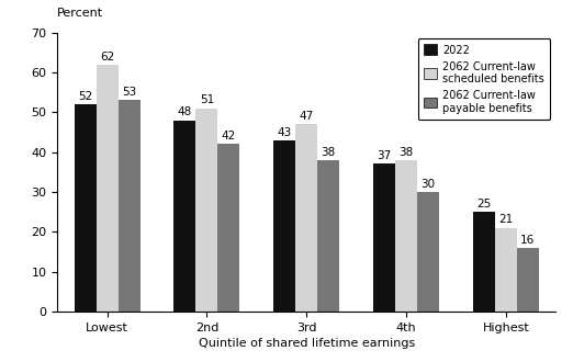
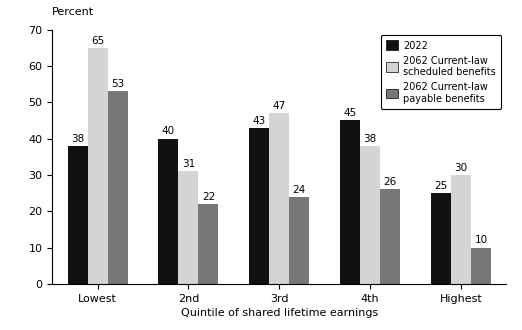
2022/Lowest: 52 -> 38
2062 Current-law scheduled benefits/Lowest: 62 -> 65
2022/2nd: 48 -> 40
2062 Current-law scheduled benefits/2nd: 51 -> 31
2062 Current-law payable benefits/2nd: 42 -> 22
2062 Current-law payable benefits/3rd: 38 -> 24
2022/4th: 37 -> 45
2062 Current-law payable benefits/4th: 30 -> 26
2062 Current-law scheduled benefits/Highest: 21 -> 30
2062 Current-law payable benefits/Highest: 16 -> 10
